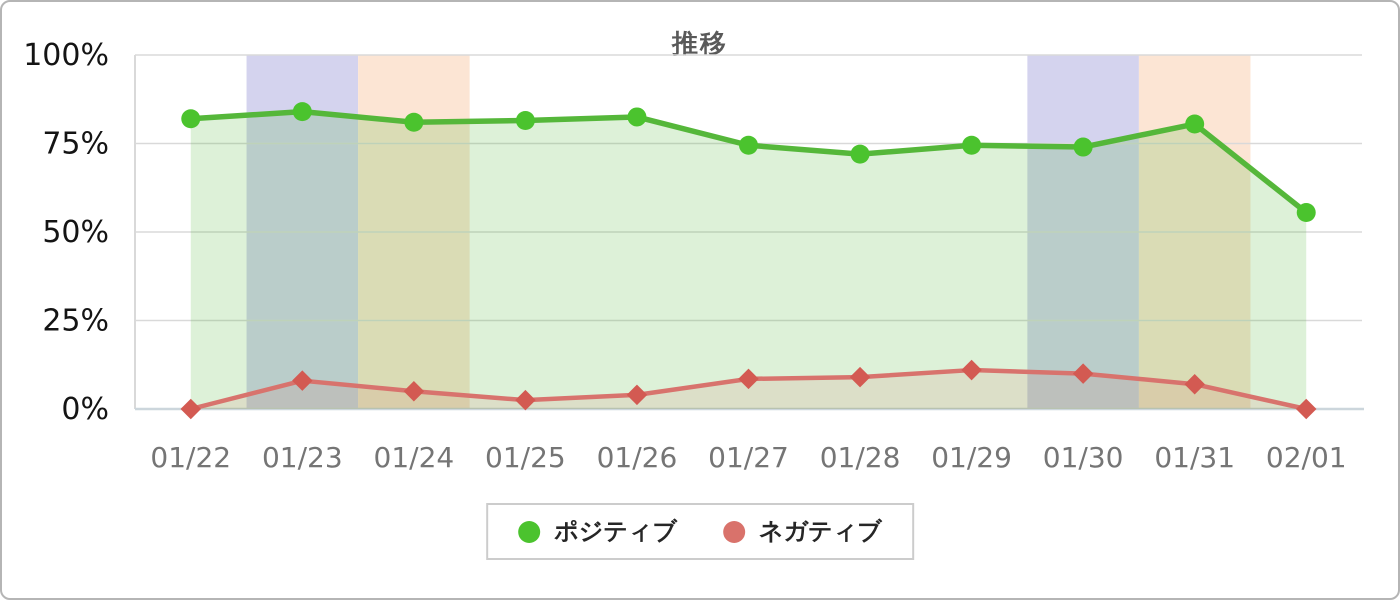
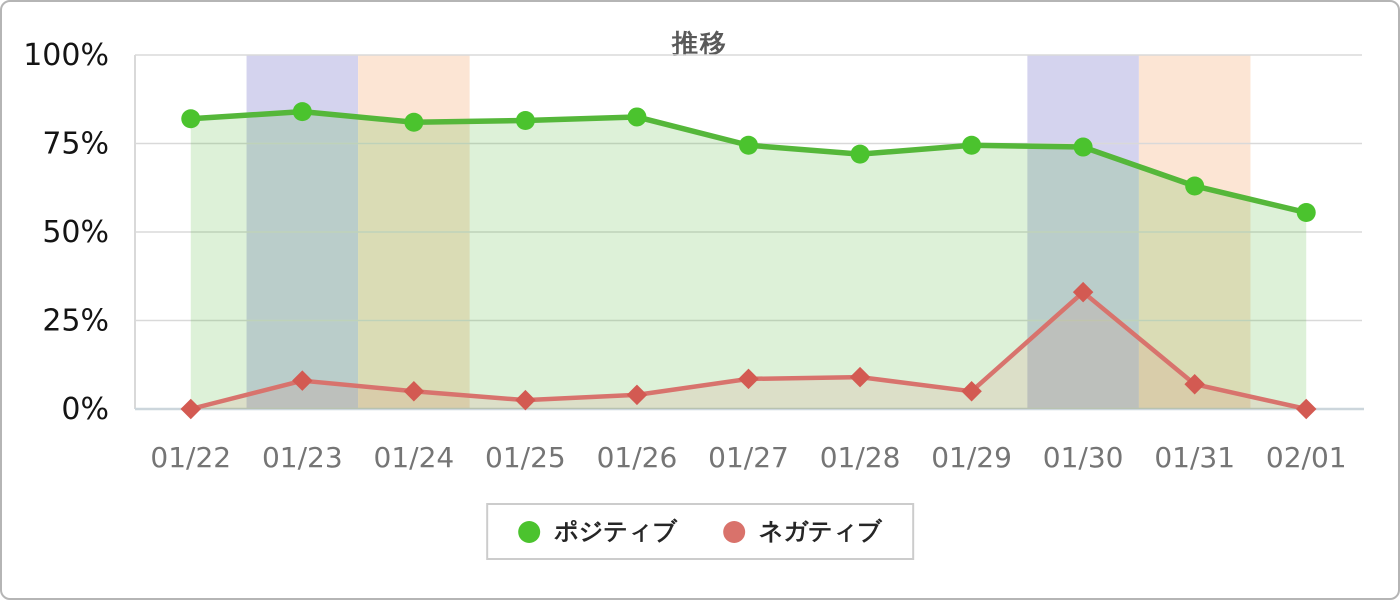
ネガティブ/01/29: 11% -> 5%
ネガティブ/01/30: 10% -> 33%
ポジティブ/01/31: 80% -> 63%
